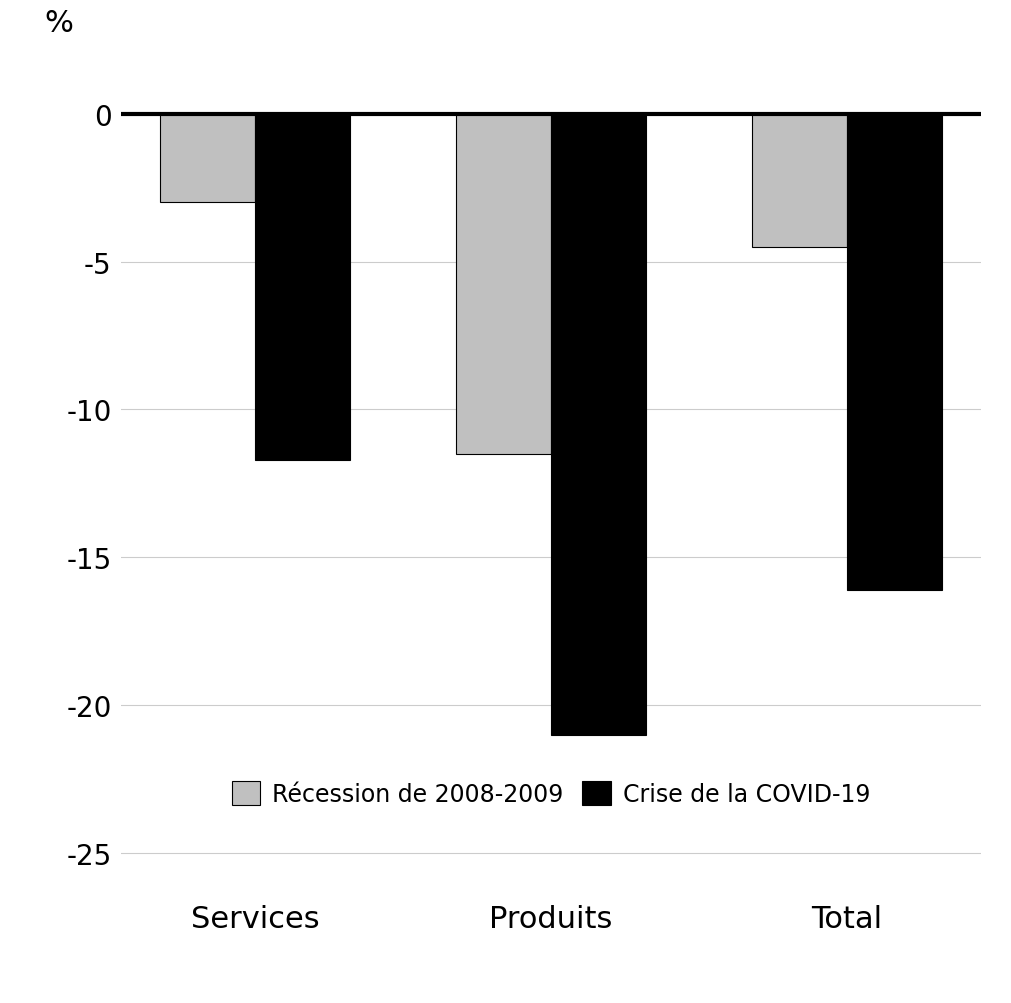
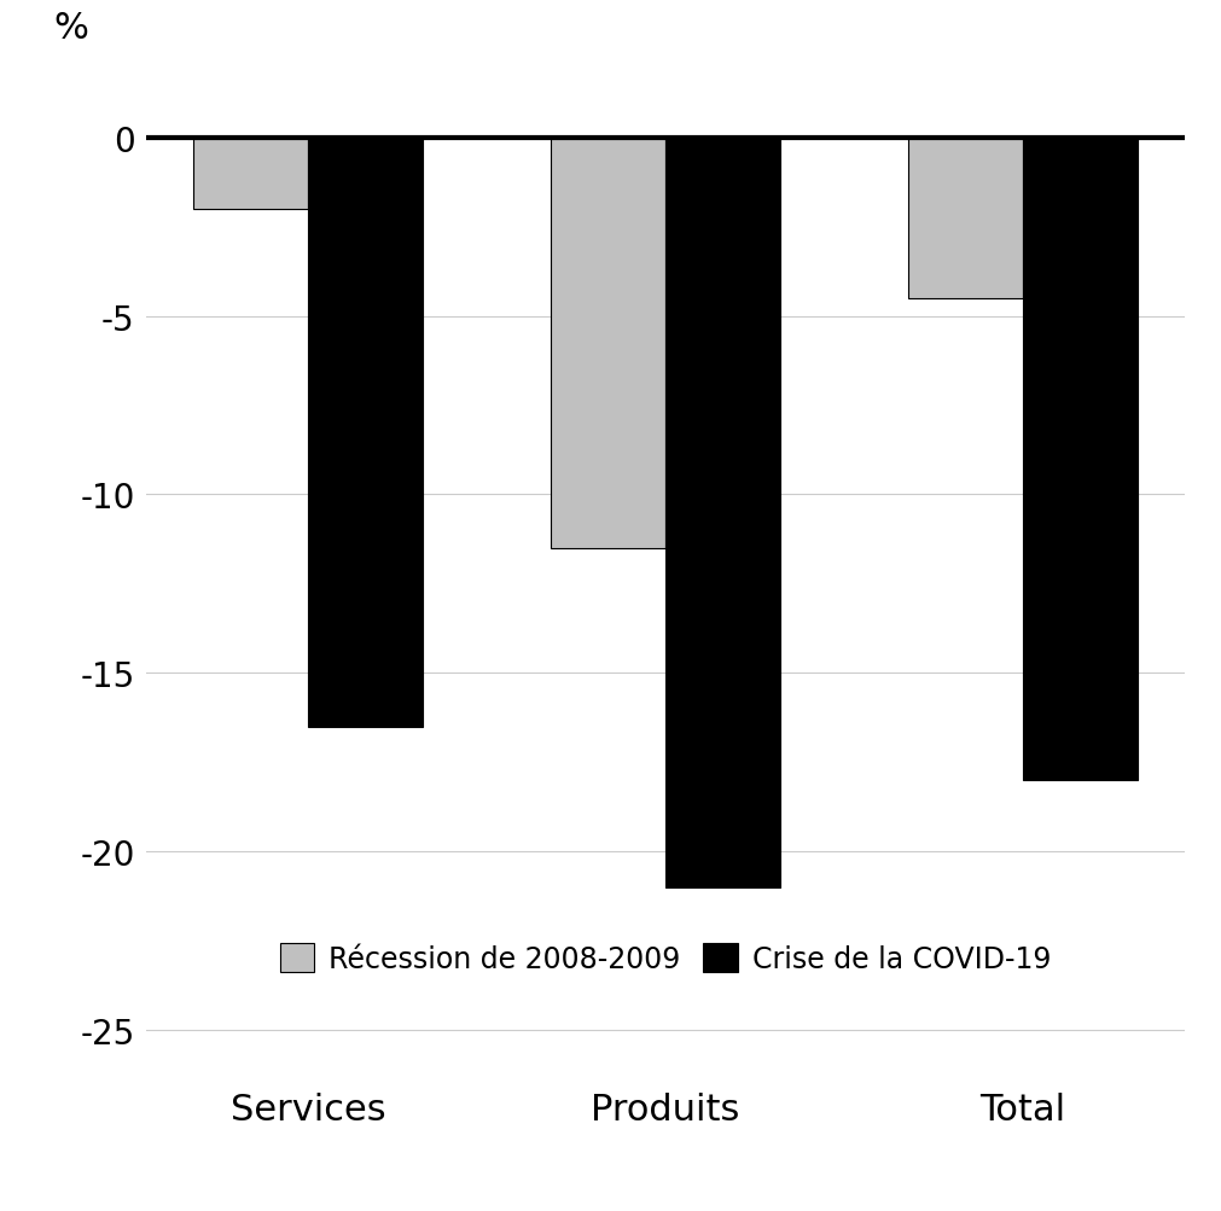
Récession de 2008-2009/Services: -3.0 -> -2.0
Crise de la COVID-19/Services: -11.7 -> -16.5
Crise de la COVID-19/Total: -16.1 -> -18.0
